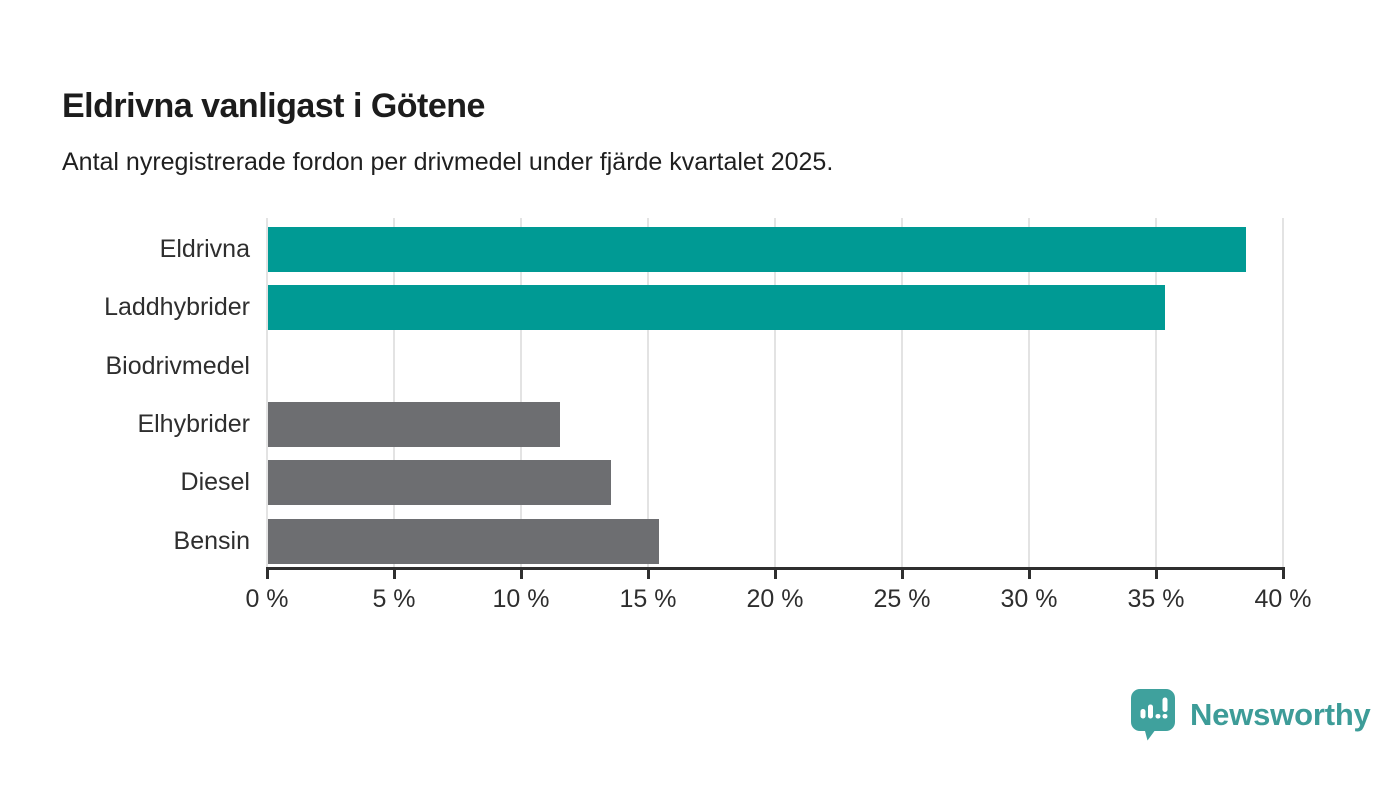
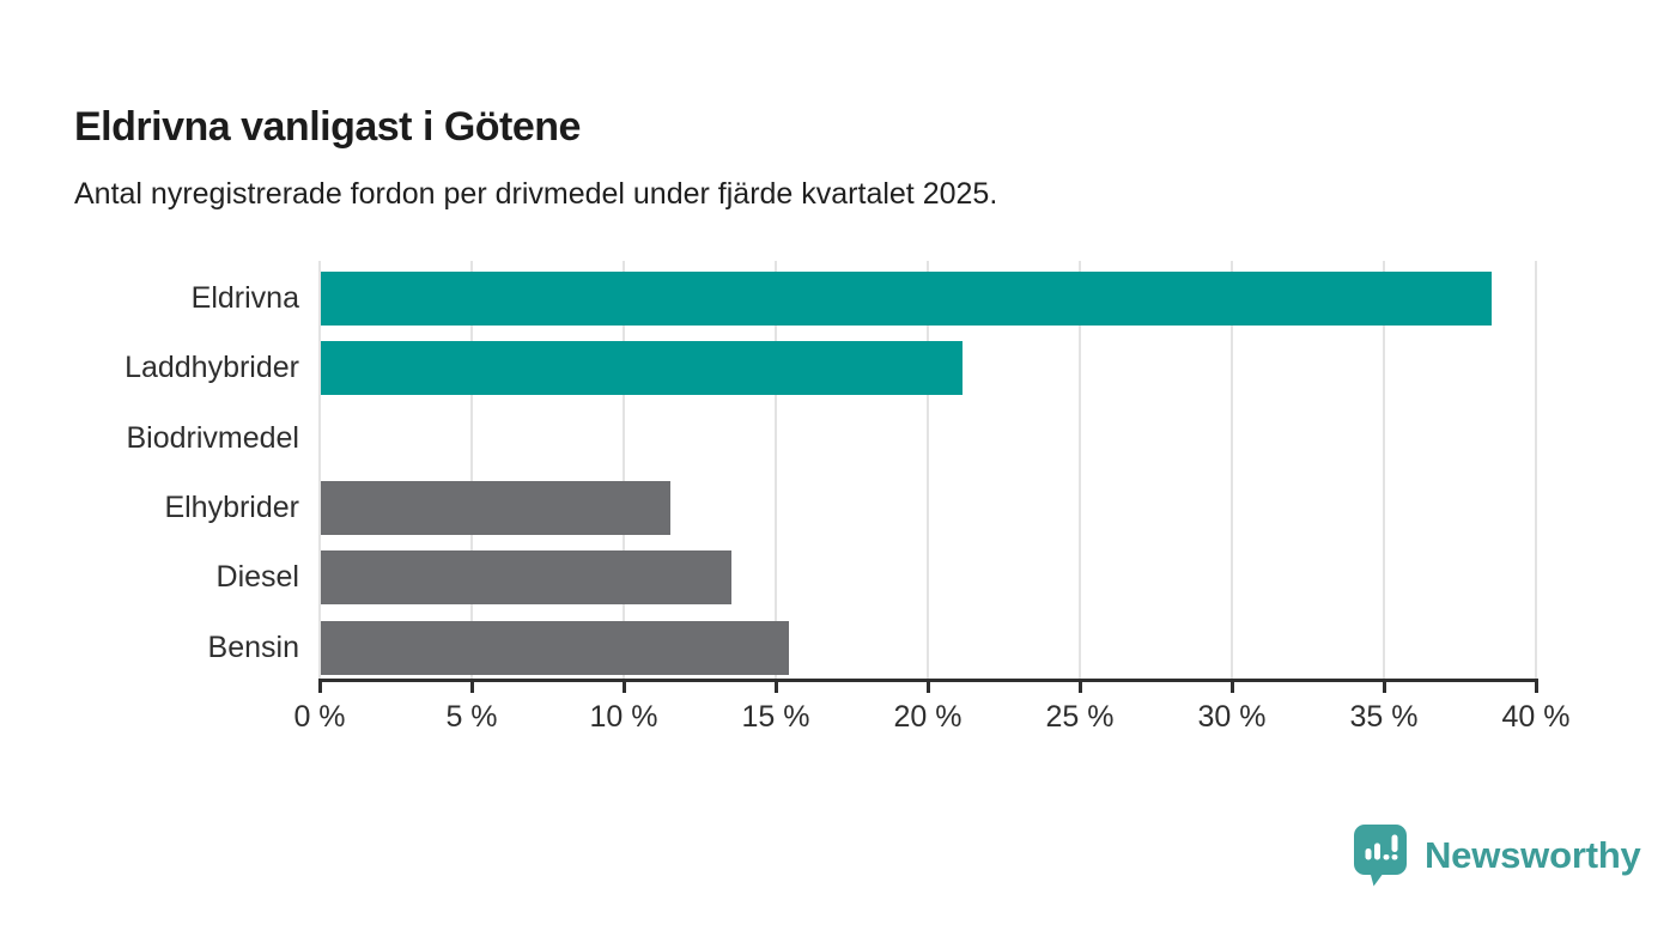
Laddhybrider: 35.3% -> 21.1%
